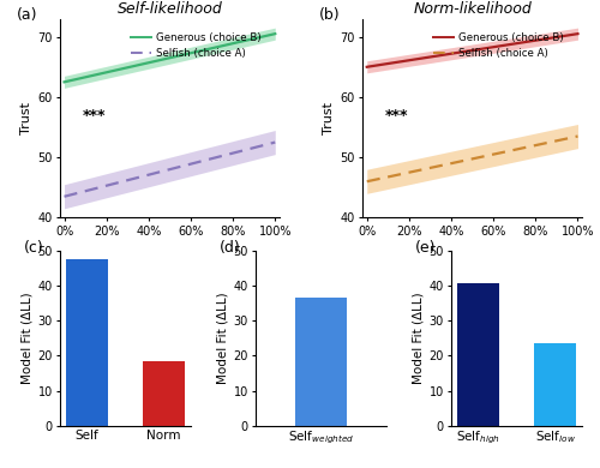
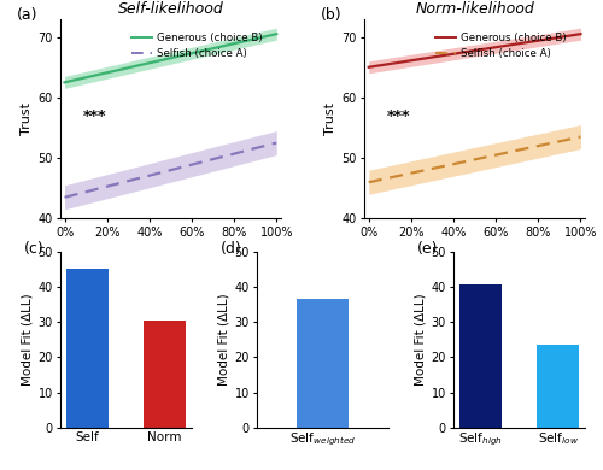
Self: 47.5 -> 45.0
Norm: 18.5 -> 30.5
